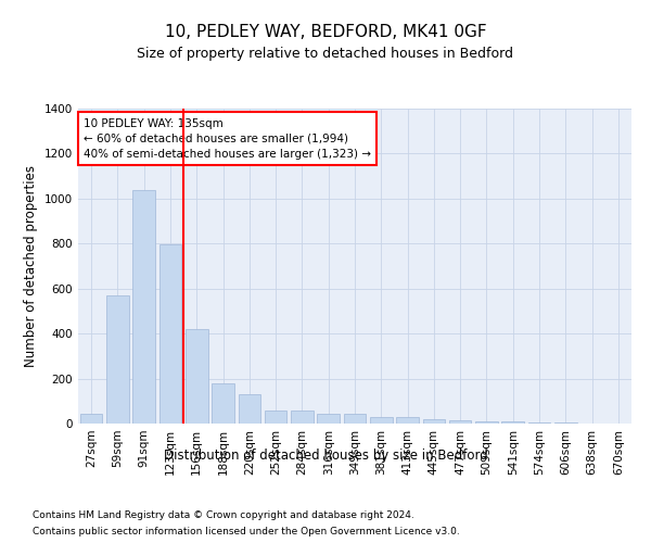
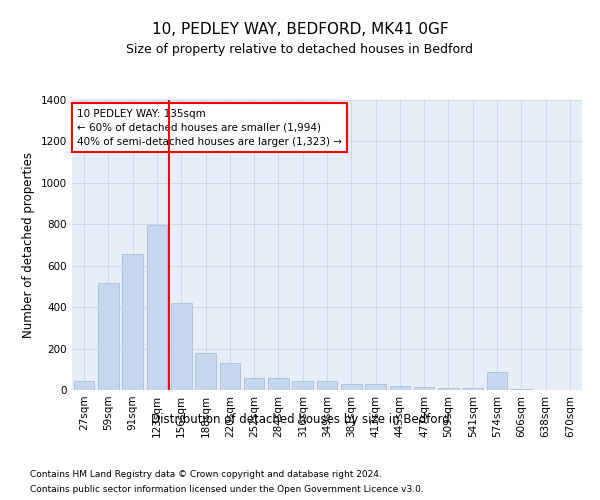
59sqm: 572 -> 515
91sqm: 1040 -> 655
574sqm: 5 -> 85
